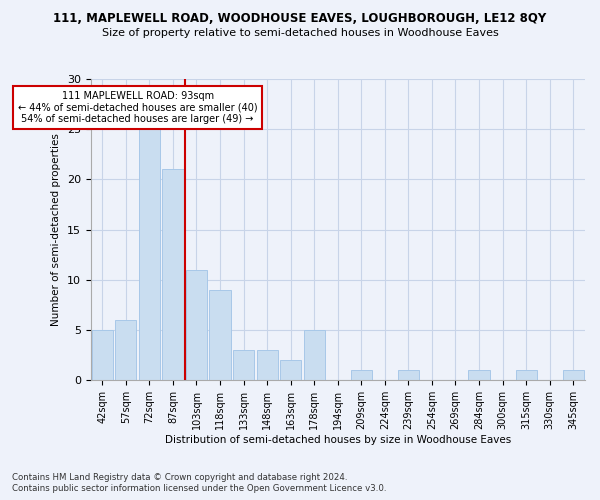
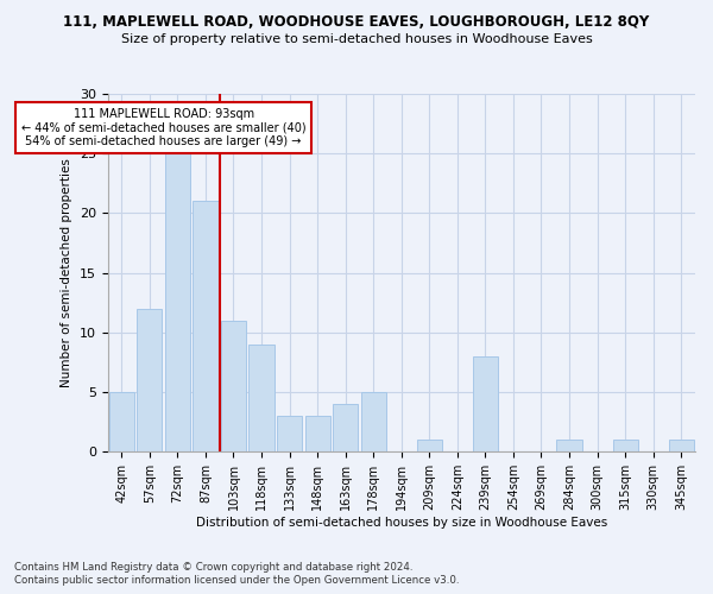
57sqm: 6 -> 12
163sqm: 2 -> 4
239sqm: 1 -> 8
